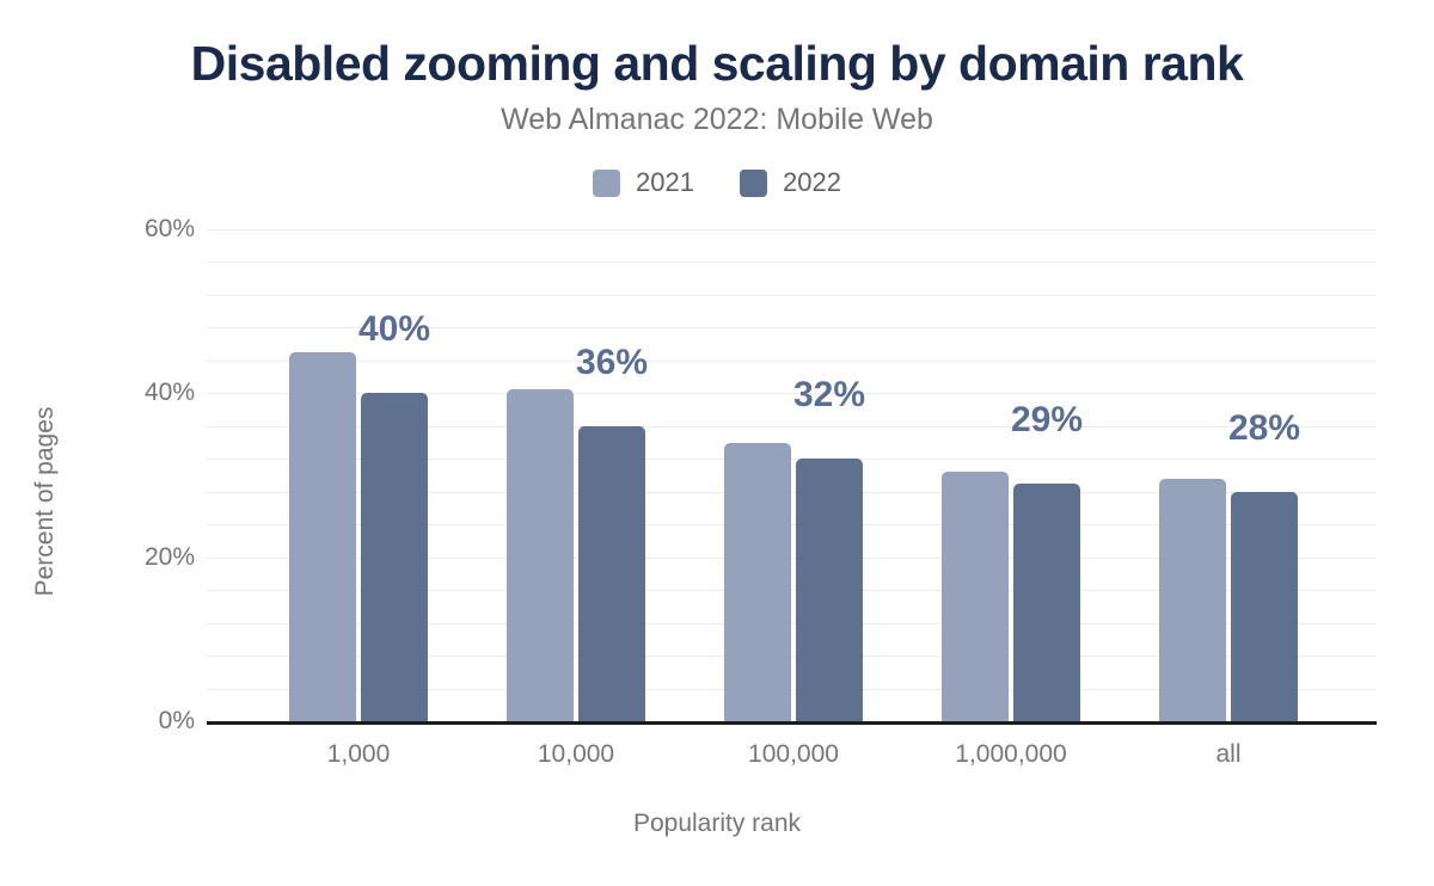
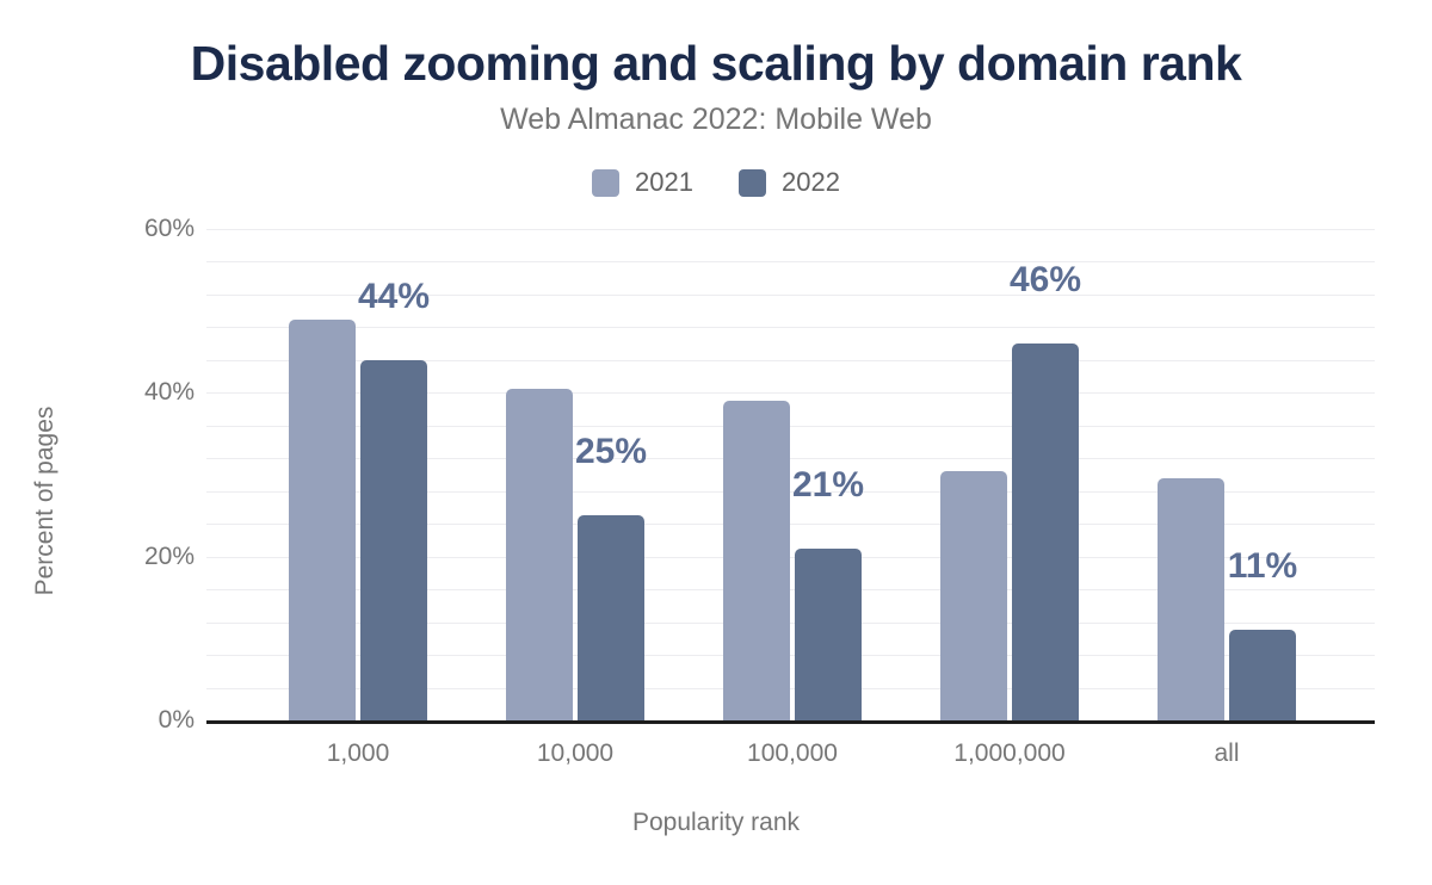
2021/1,000: 45% -> 49%
2022/1,000: 40% -> 44%
2022/10,000: 36% -> 25%
2021/100,000: 34% -> 39%
2022/100,000: 32% -> 21%
2022/1,000,000: 29% -> 46%
2022/all: 28% -> 11%
